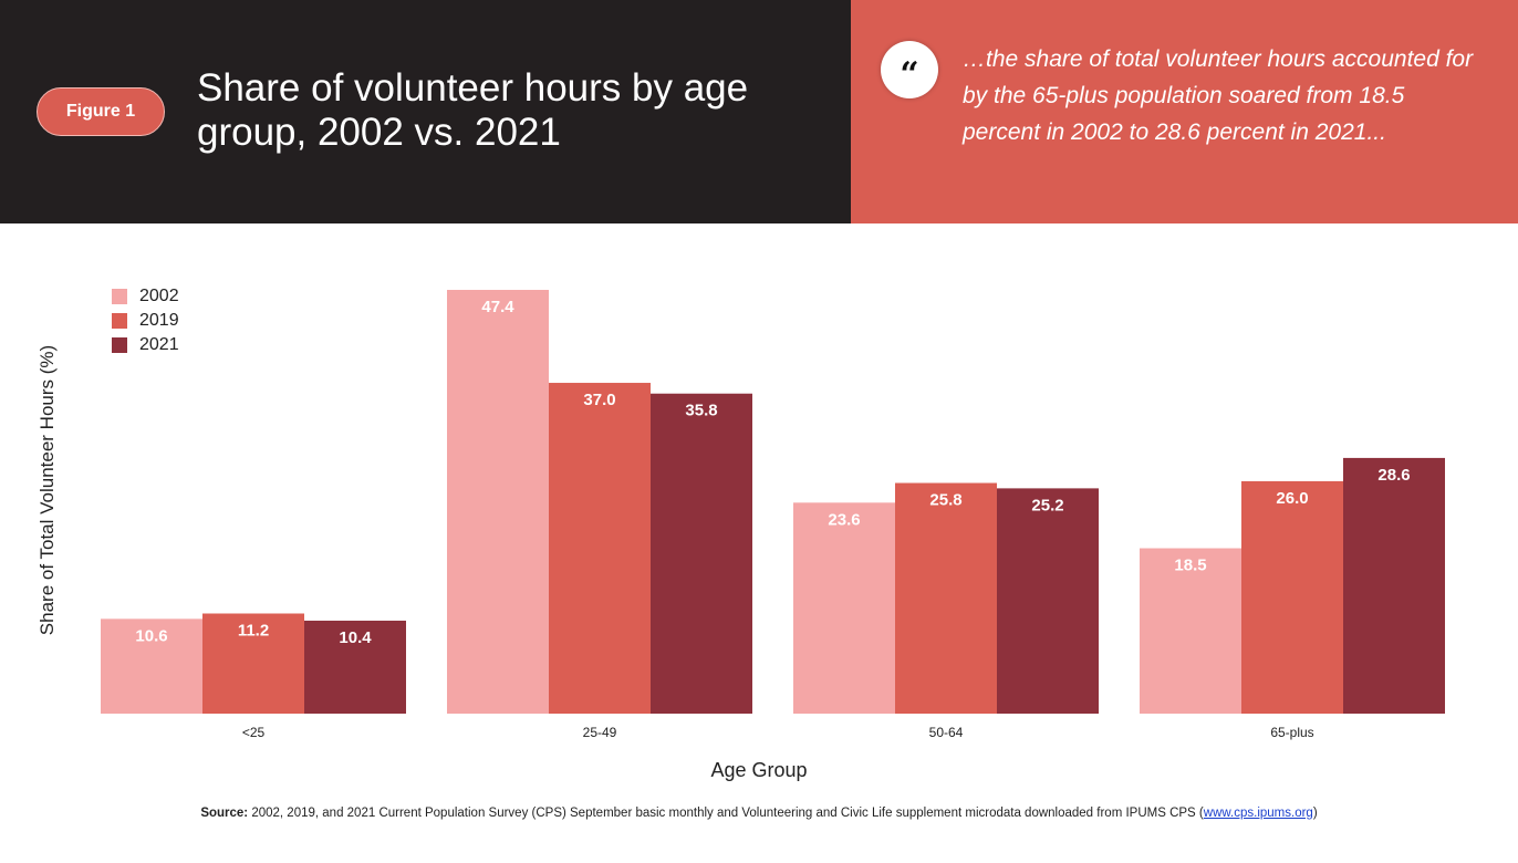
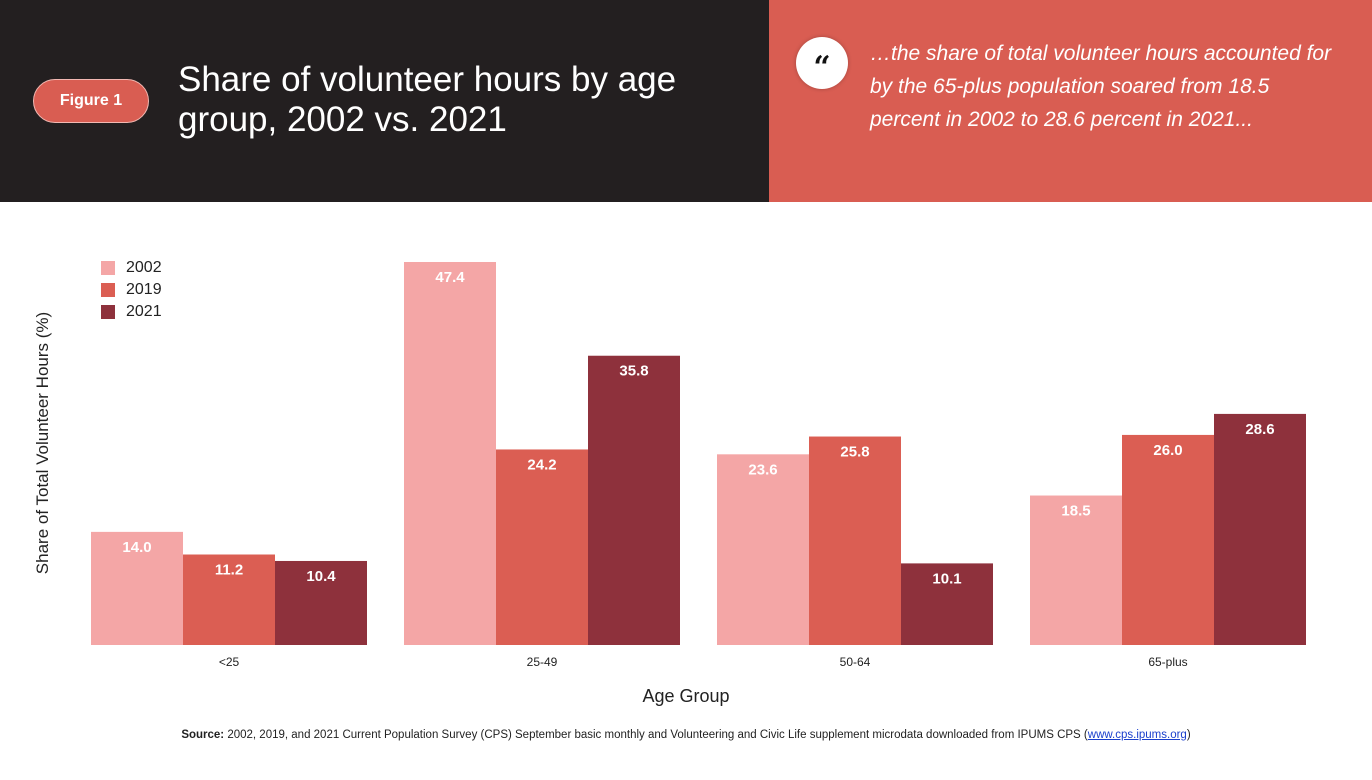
2002/<25: 10.6 -> 14.0
2019/25-49: 37.0 -> 24.2
2021/50-64: 25.2 -> 10.1
